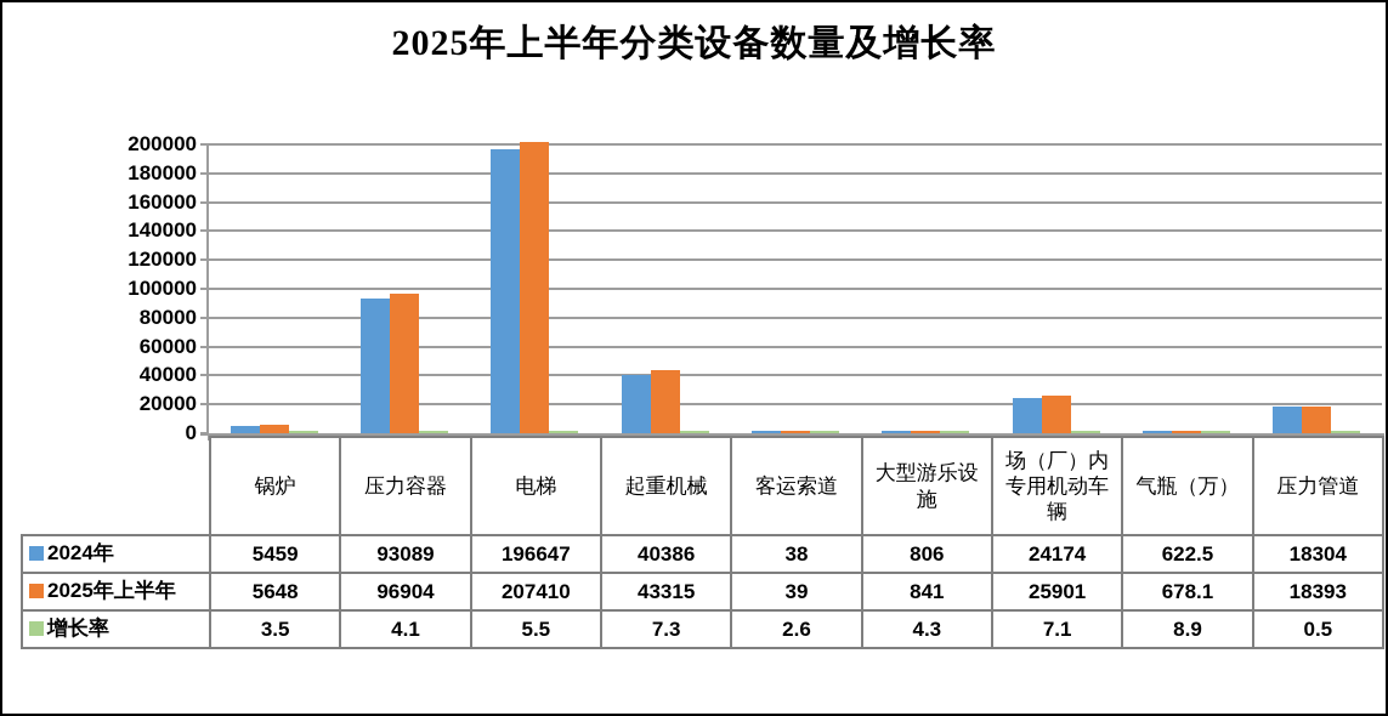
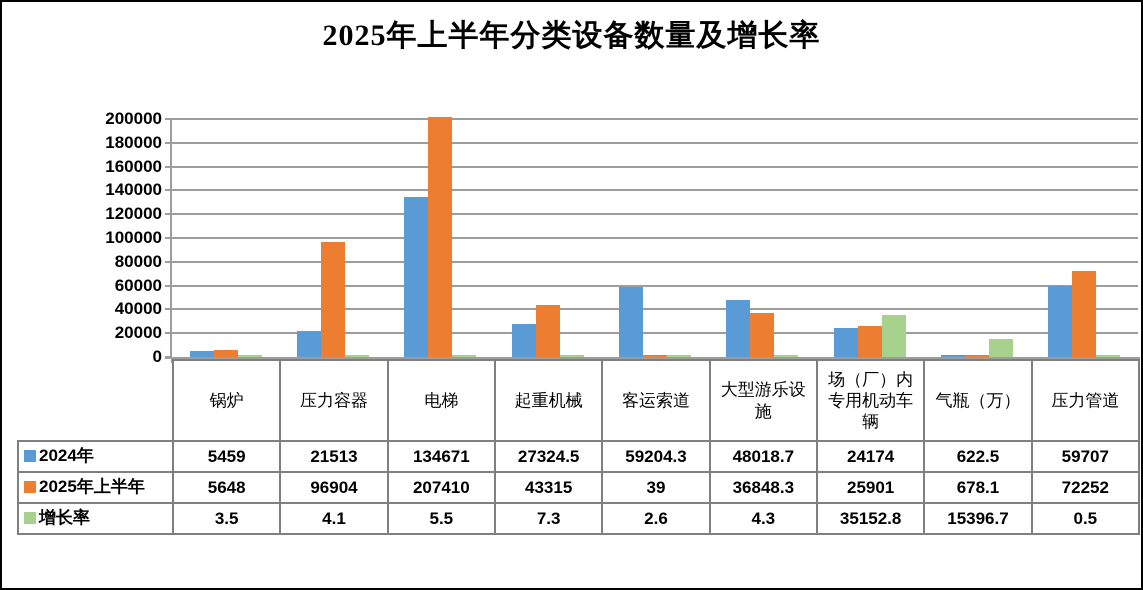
2024年/压力容器: 93089 -> 21513
2024年/电梯: 196647 -> 134671
2024年/起重机械: 40386 -> 27324.5
2024年/客运索道: 38 -> 59204.3
2024年/大型游乐设施: 806 -> 48018.7
2025年上半年/大型游乐设施: 841 -> 36848.3
增长率/场（厂）内专用机动车辆: 7.1 -> 35152.8
增长率/气瓶（万）: 8.9 -> 15396.7
2024年/压力管道: 18304 -> 59707
2025年上半年/压力管道: 18393 -> 72252
